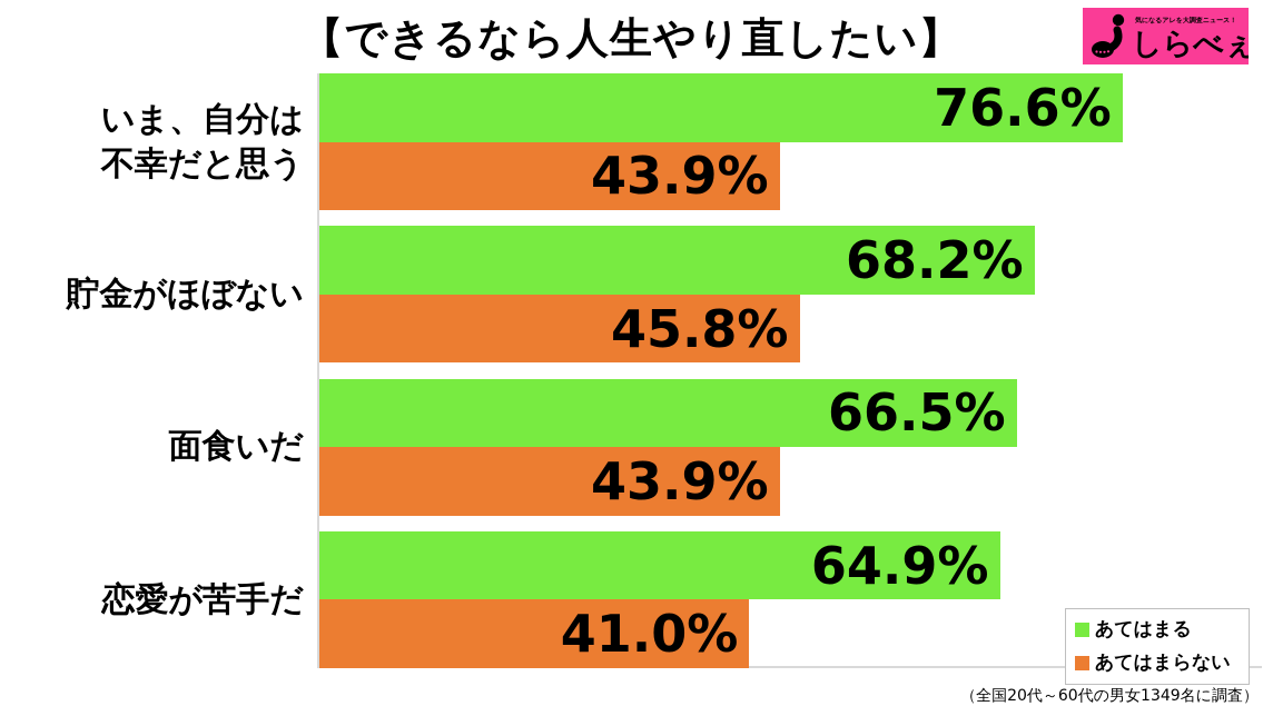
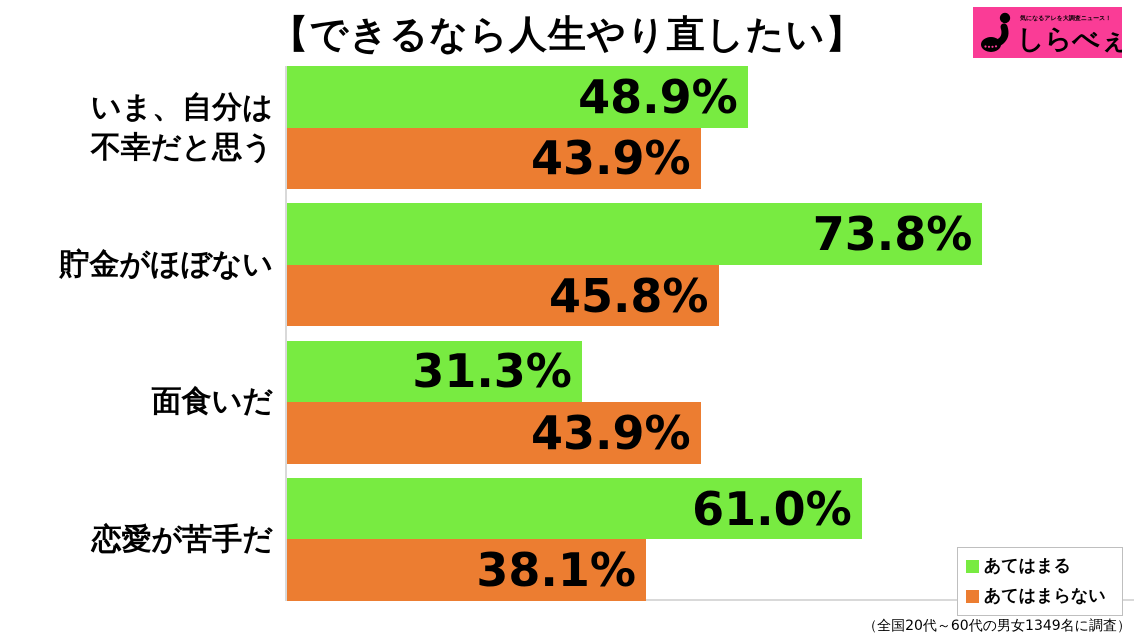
あてはまる/いま、自分は 不幸だと思う: 76.6% -> 48.9%
あてはまる/貯金がほぼない: 68.2% -> 73.8%
あてはまる/面食いだ: 66.5% -> 31.3%
あてはまる/恋愛が苦手だ: 64.9% -> 61.0%
あてはまらない/恋愛が苦手だ: 41.0% -> 38.1%
